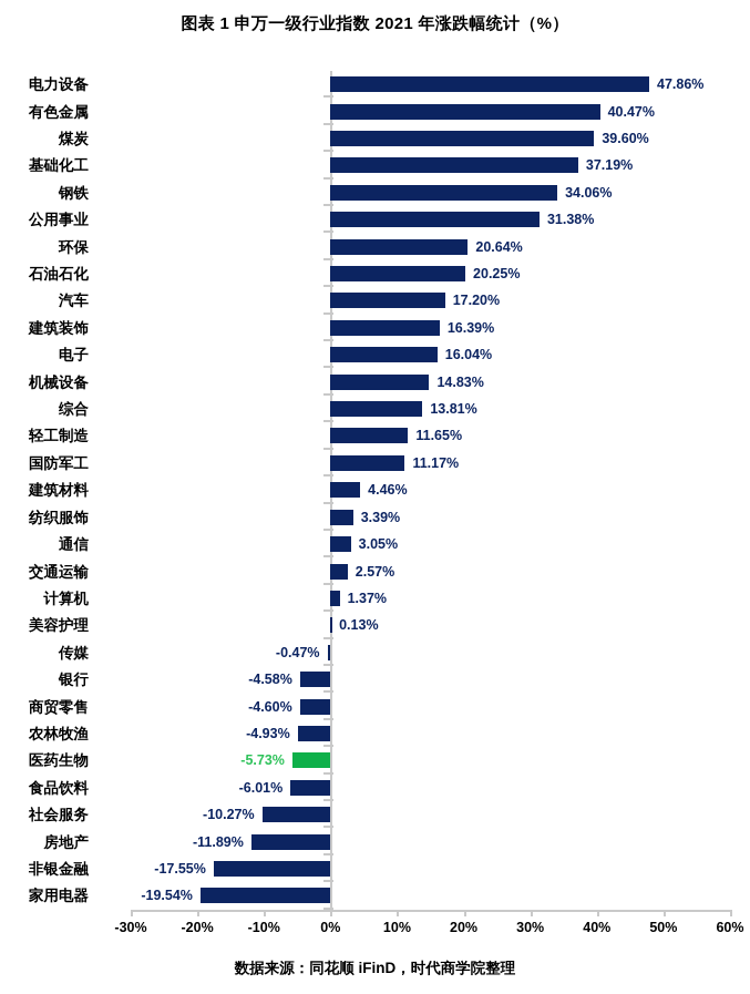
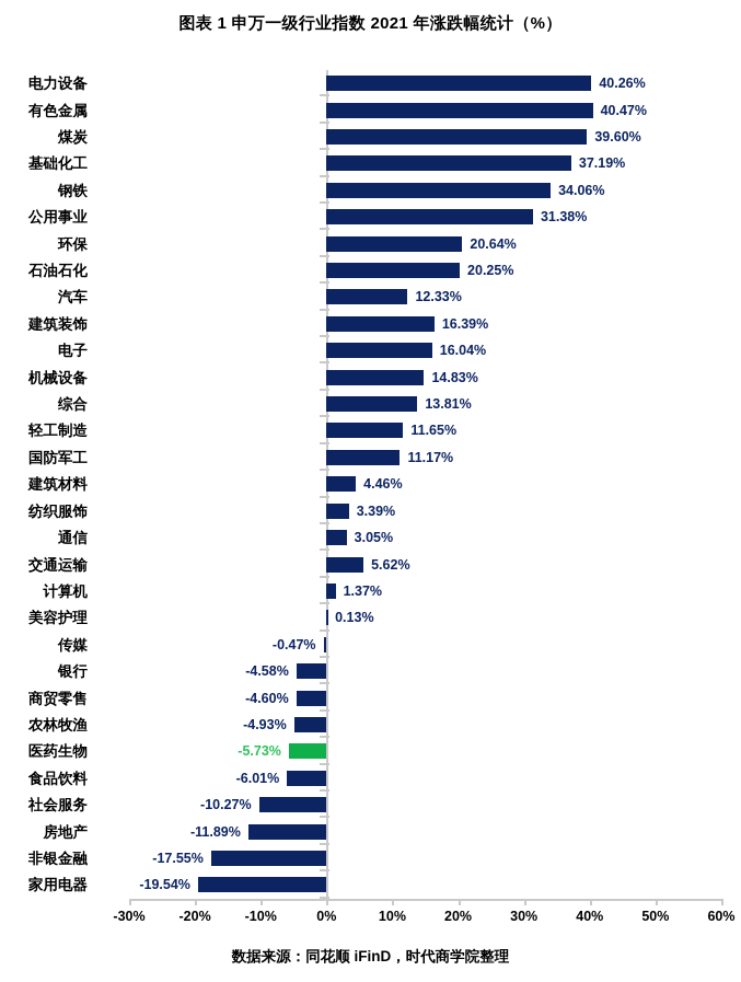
电力设备: 47.86% -> 40.26%
汽车: 17.20% -> 12.33%
交通运输: 2.57% -> 5.62%
